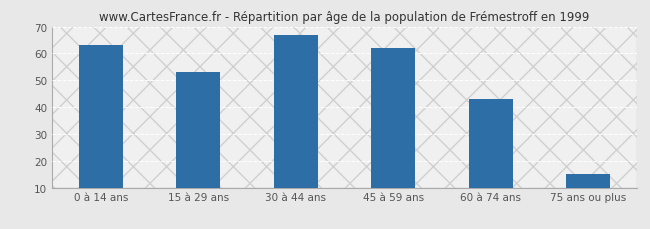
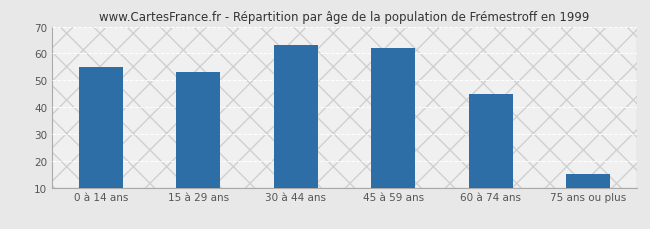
0 à 14 ans: 63 -> 55
30 à 44 ans: 67 -> 63
60 à 74 ans: 43 -> 45
